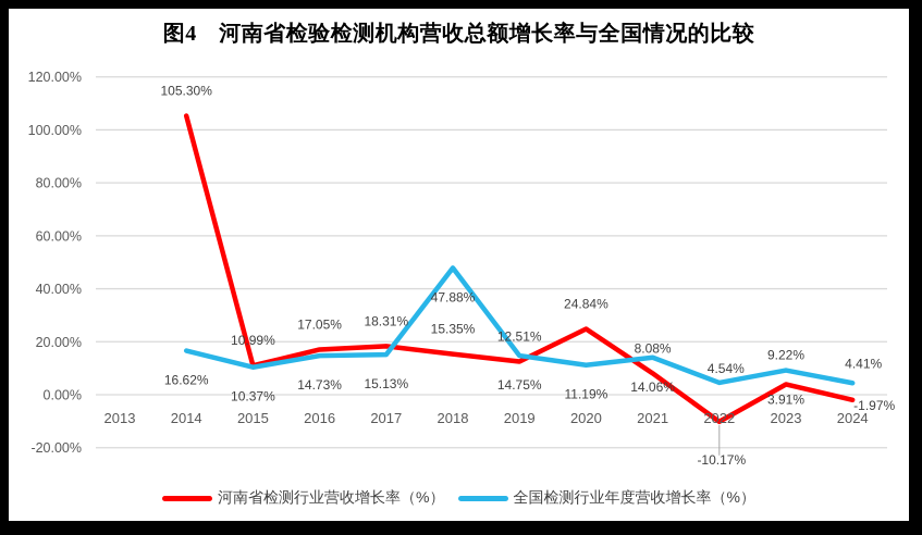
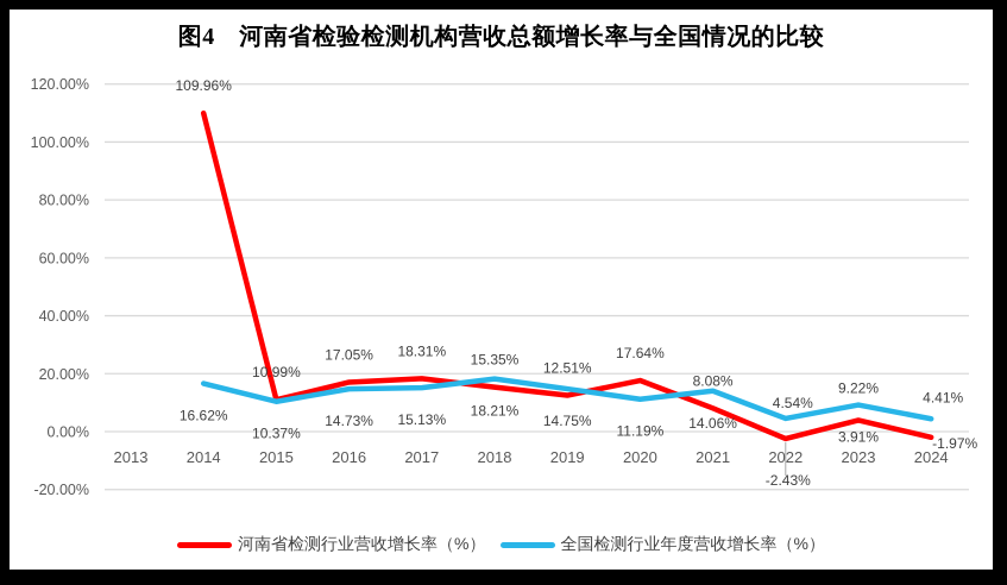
河南省检测行业营收增长率（%）/2014: 105.30% -> 109.96%
全国检测行业年度营收增长率（%）/2018: 47.88% -> 18.21%
河南省检测行业营收增长率（%）/2020: 24.84% -> 17.64%
河南省检测行业营收增长率（%）/2022: -10.17% -> -2.43%
